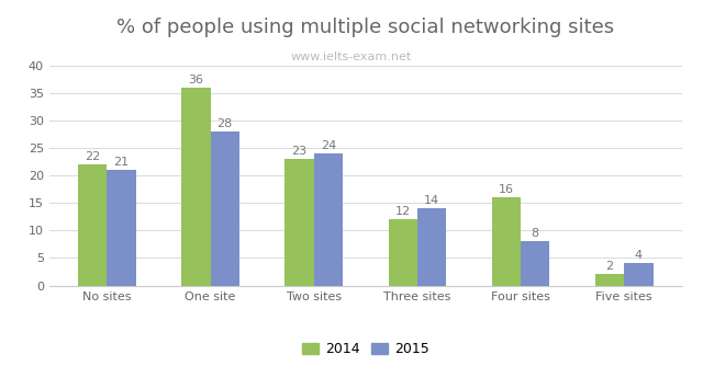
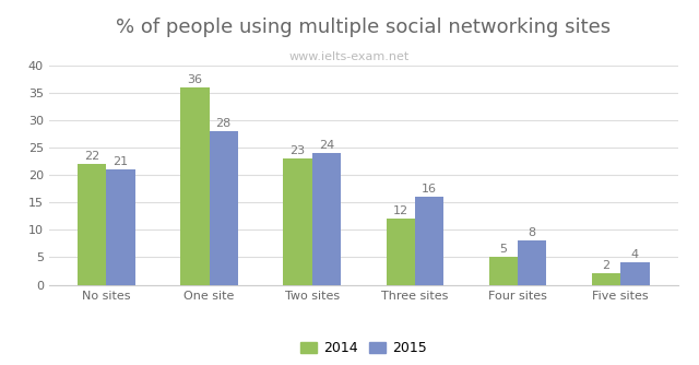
2015/Three sites: 14 -> 16
2014/Four sites: 16 -> 5
